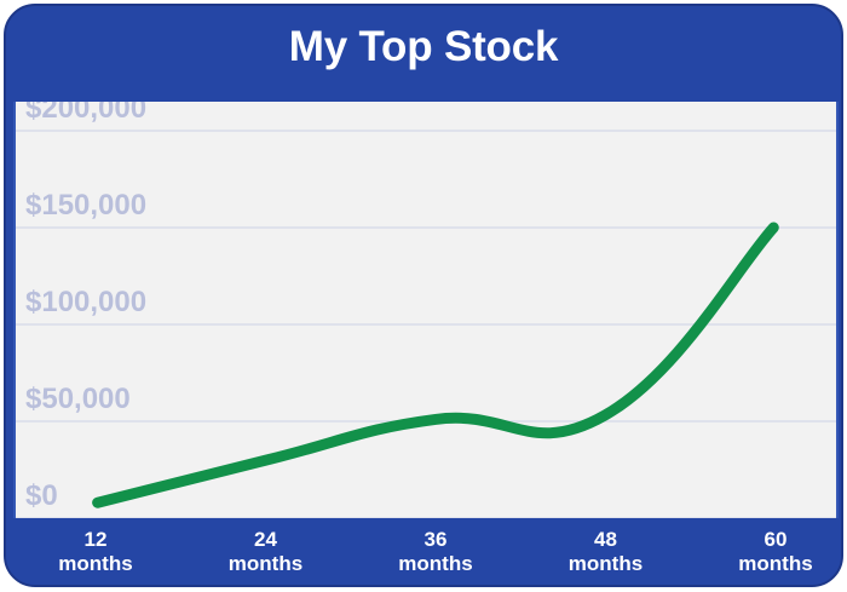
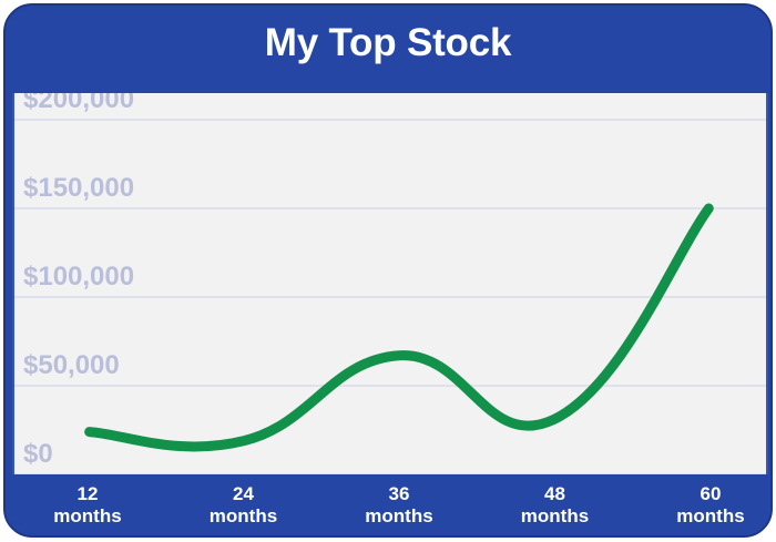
12 months: $8000 -> $24000
24 months: $30000 -> $19000
36 months: $51000 -> $67000
48 months: $53000 -> $31000
